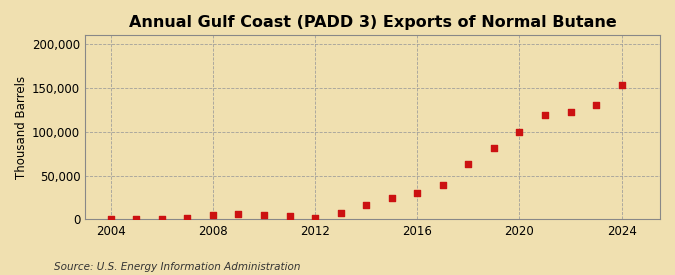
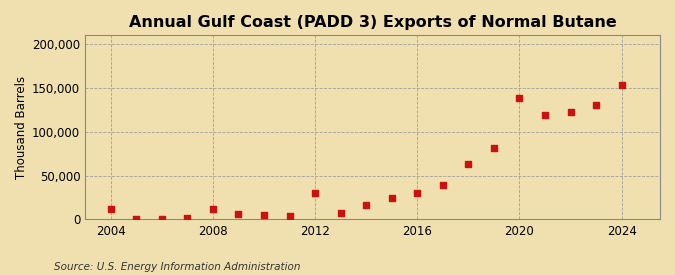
2004: 0 -> 12,000
2008: 5,000 -> 12,000
2012: 2,000 -> 30,000
2020: 100,000 -> 138,000
